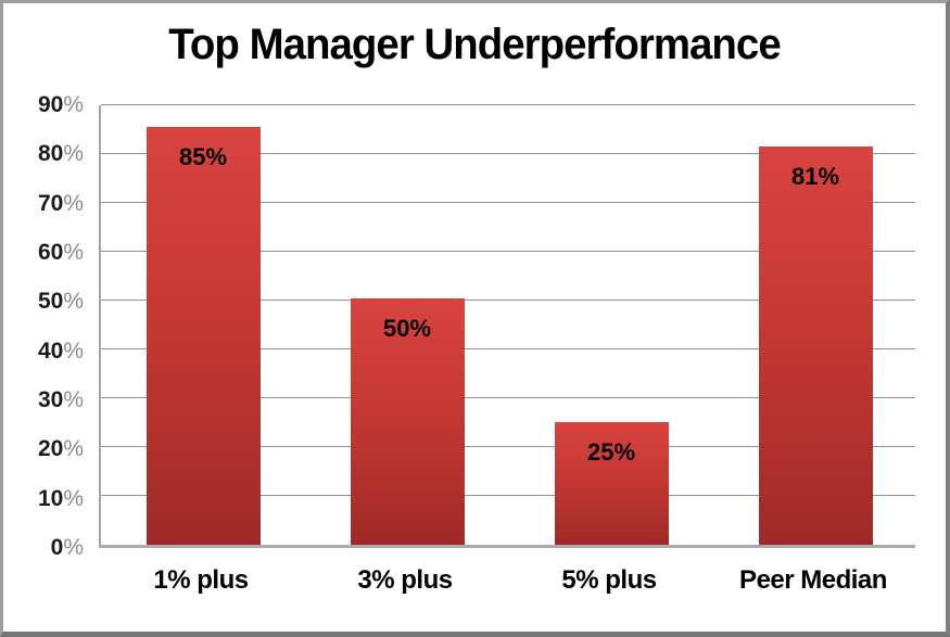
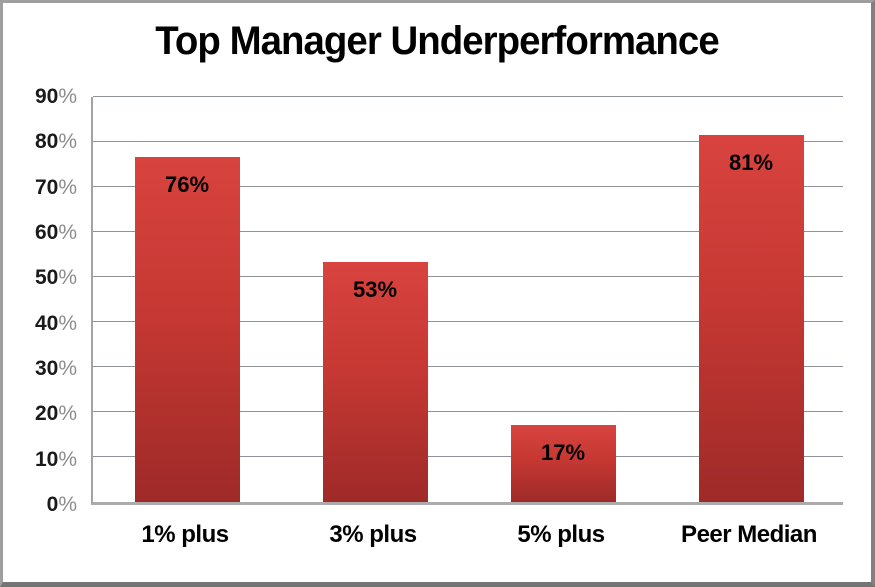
1% plus: 85% -> 76%
3% plus: 50% -> 53%
5% plus: 25% -> 17%
